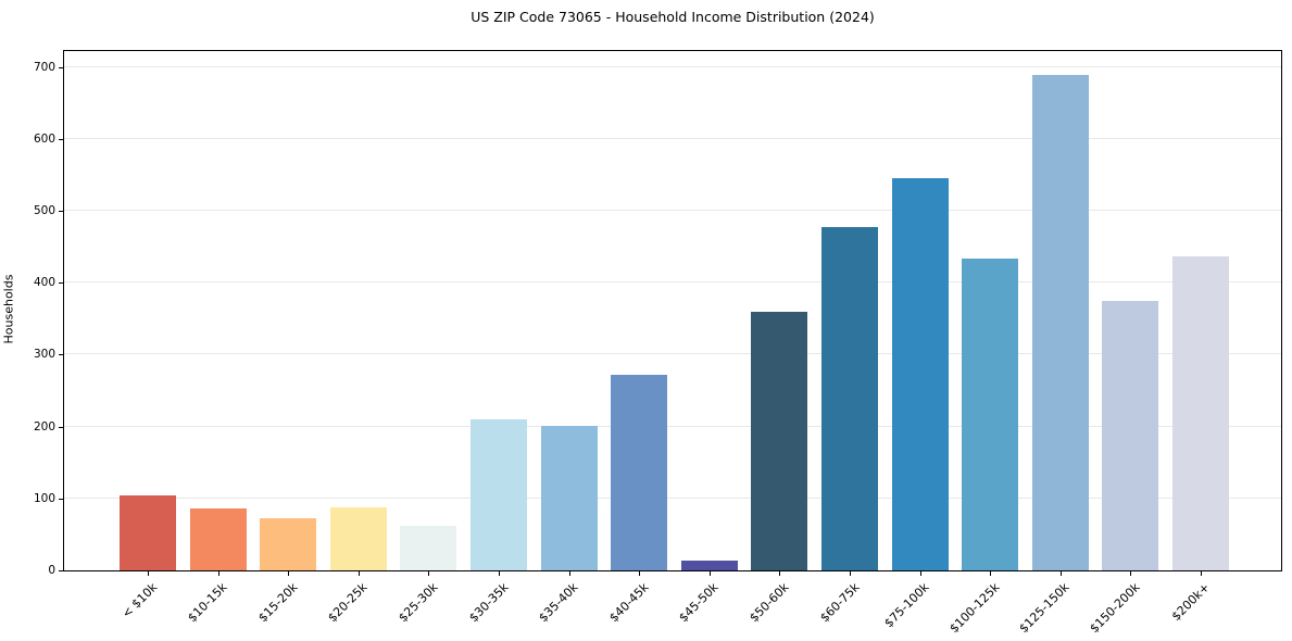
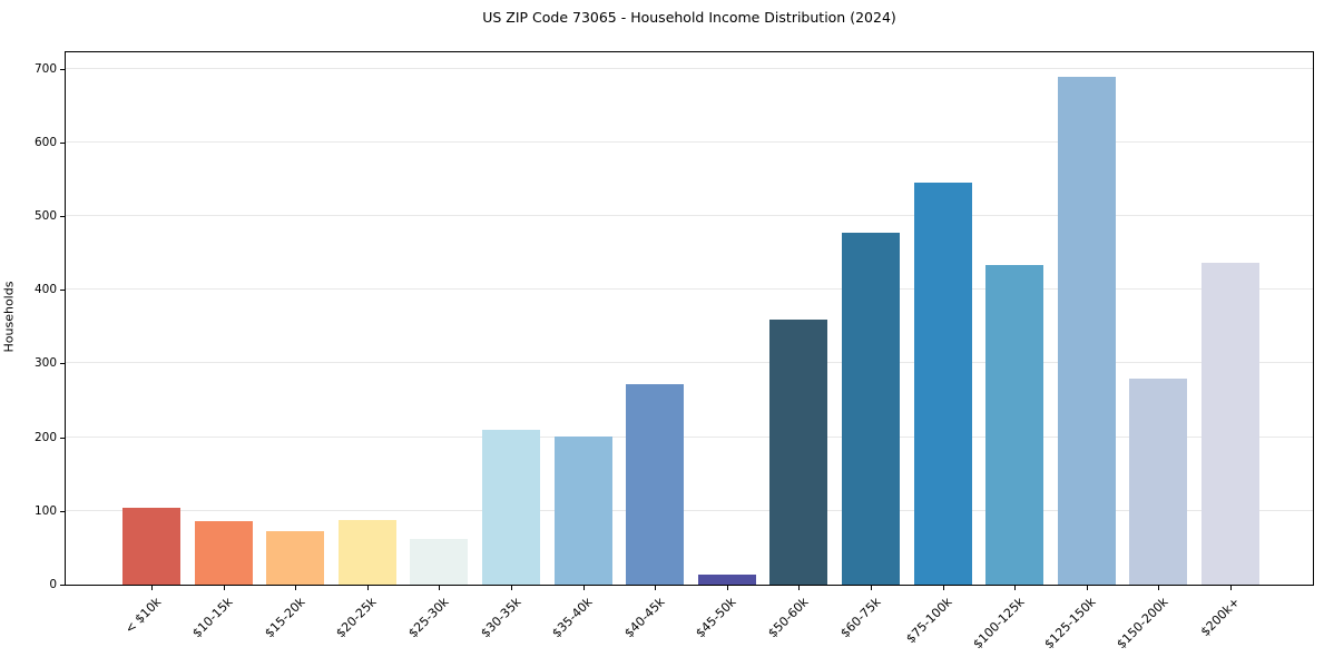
$150-200k: 370 -> 280
